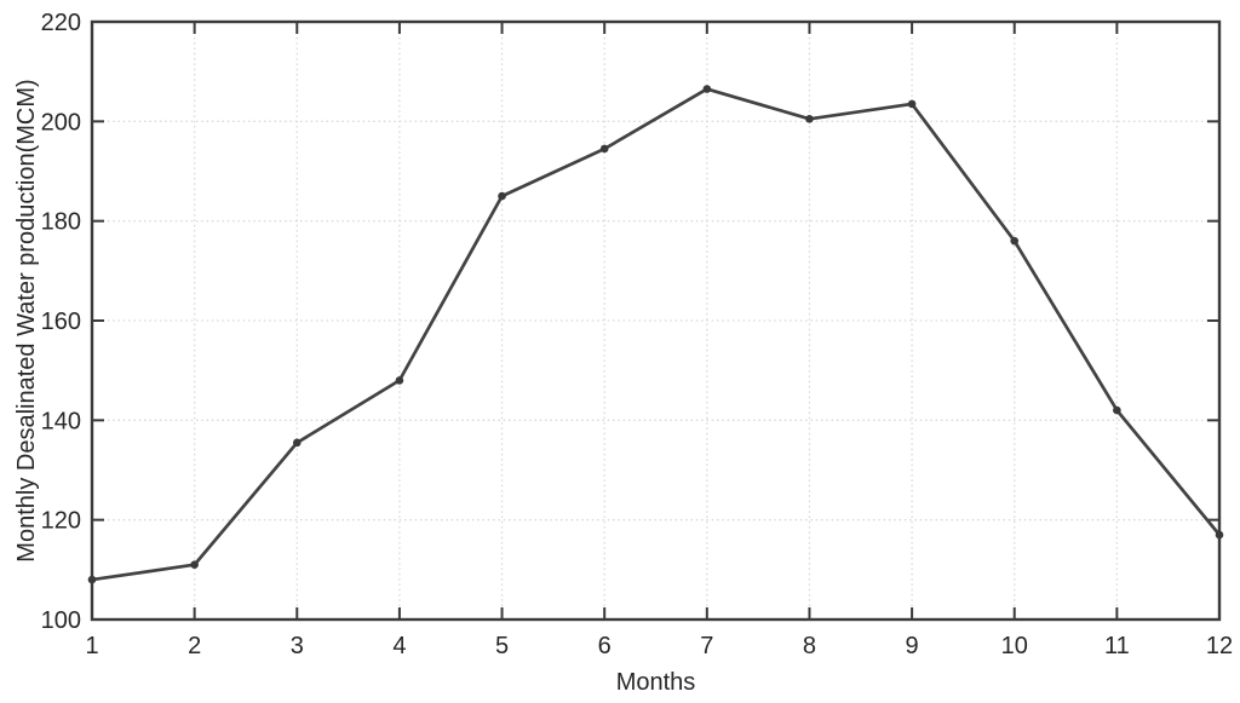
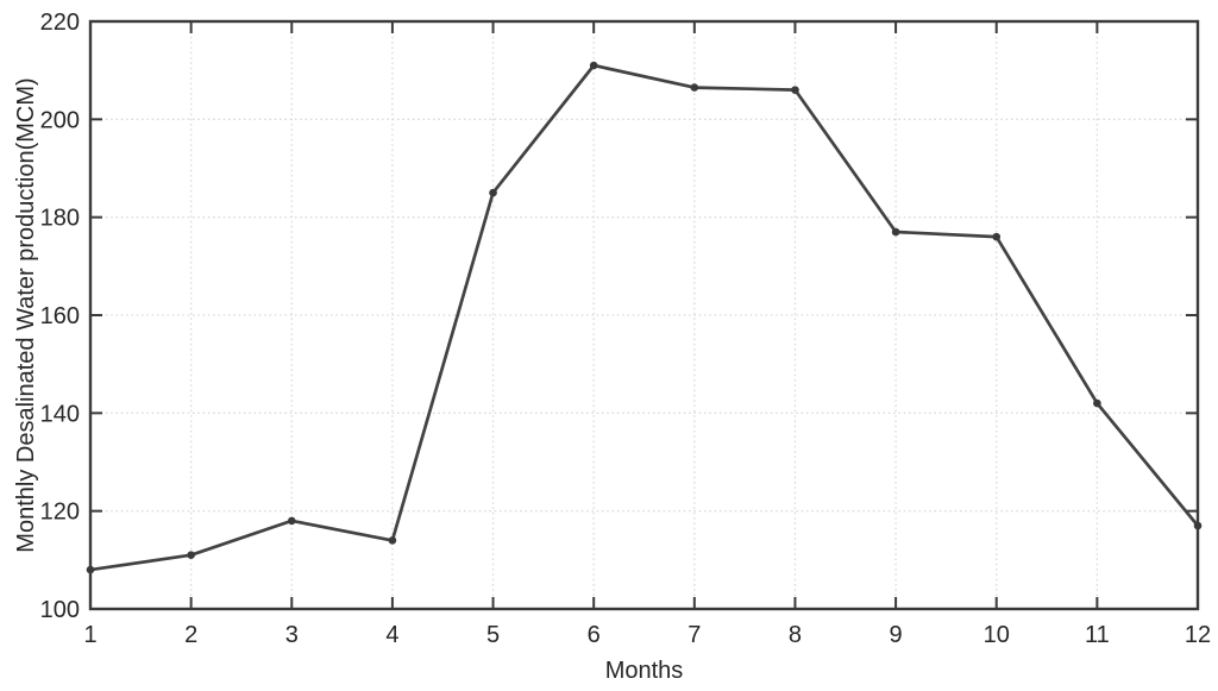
3: 136 -> 118
4: 148 -> 114
6: 194 -> 211
8: 200 -> 206
9: 204 -> 177
